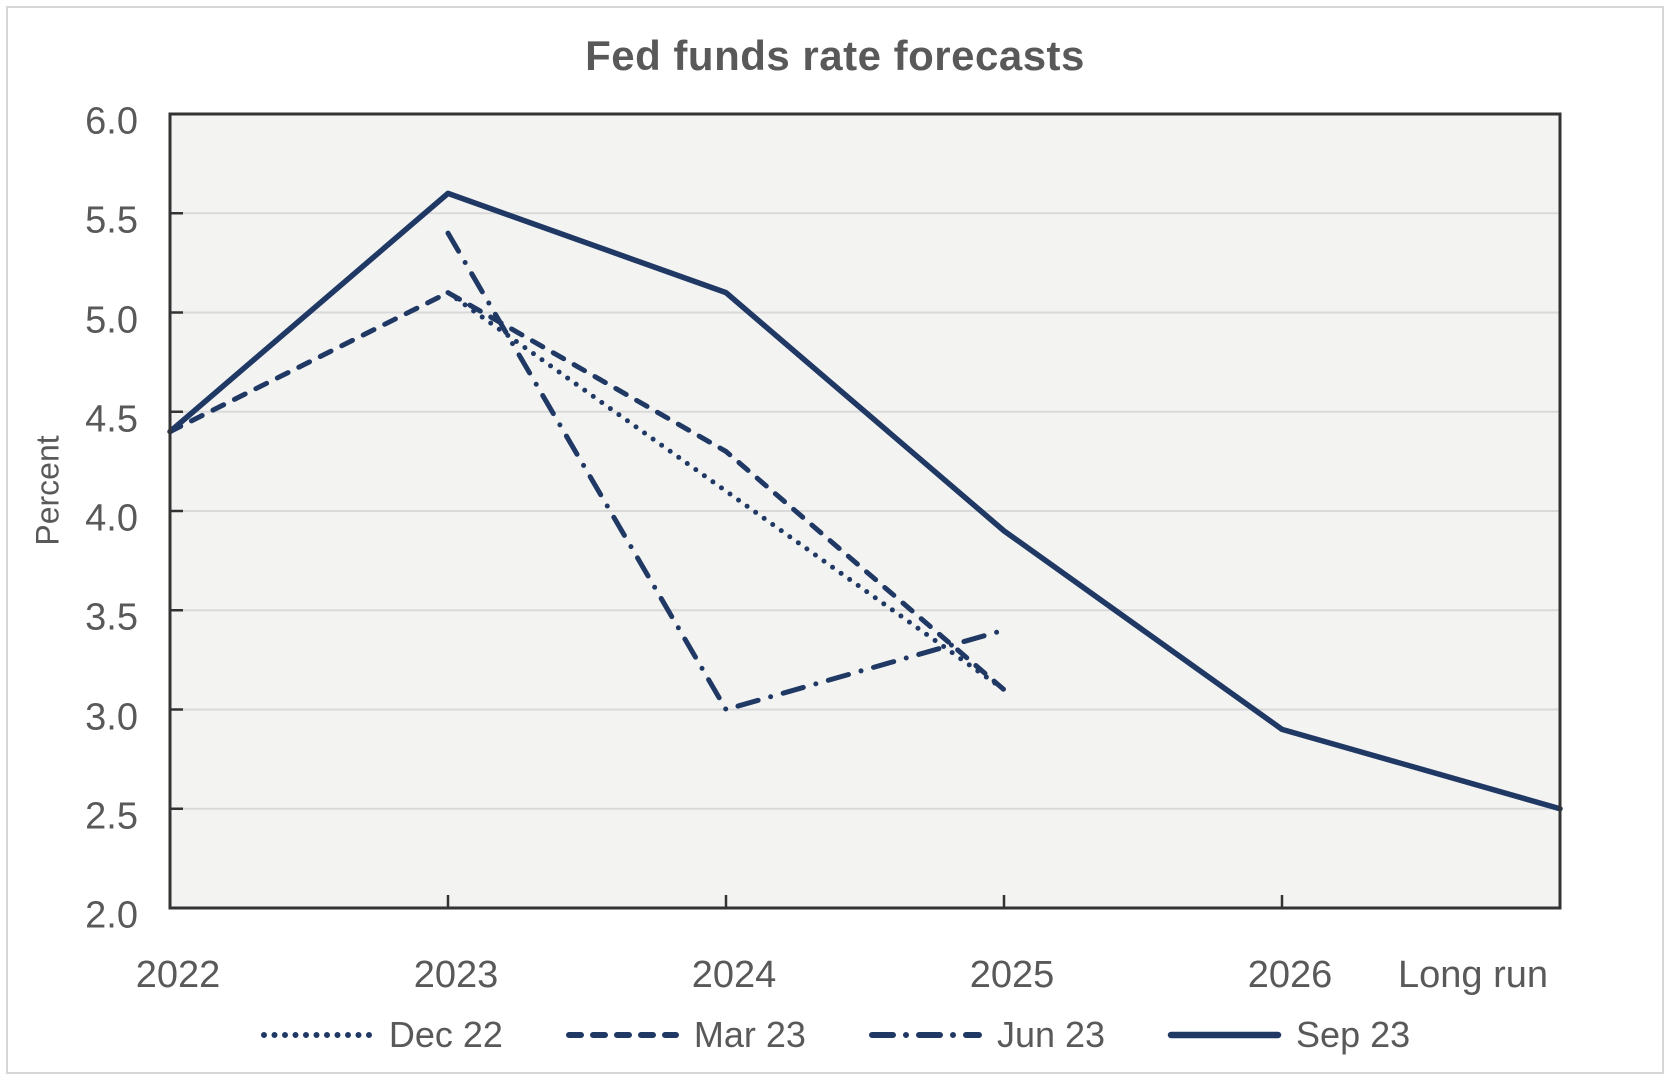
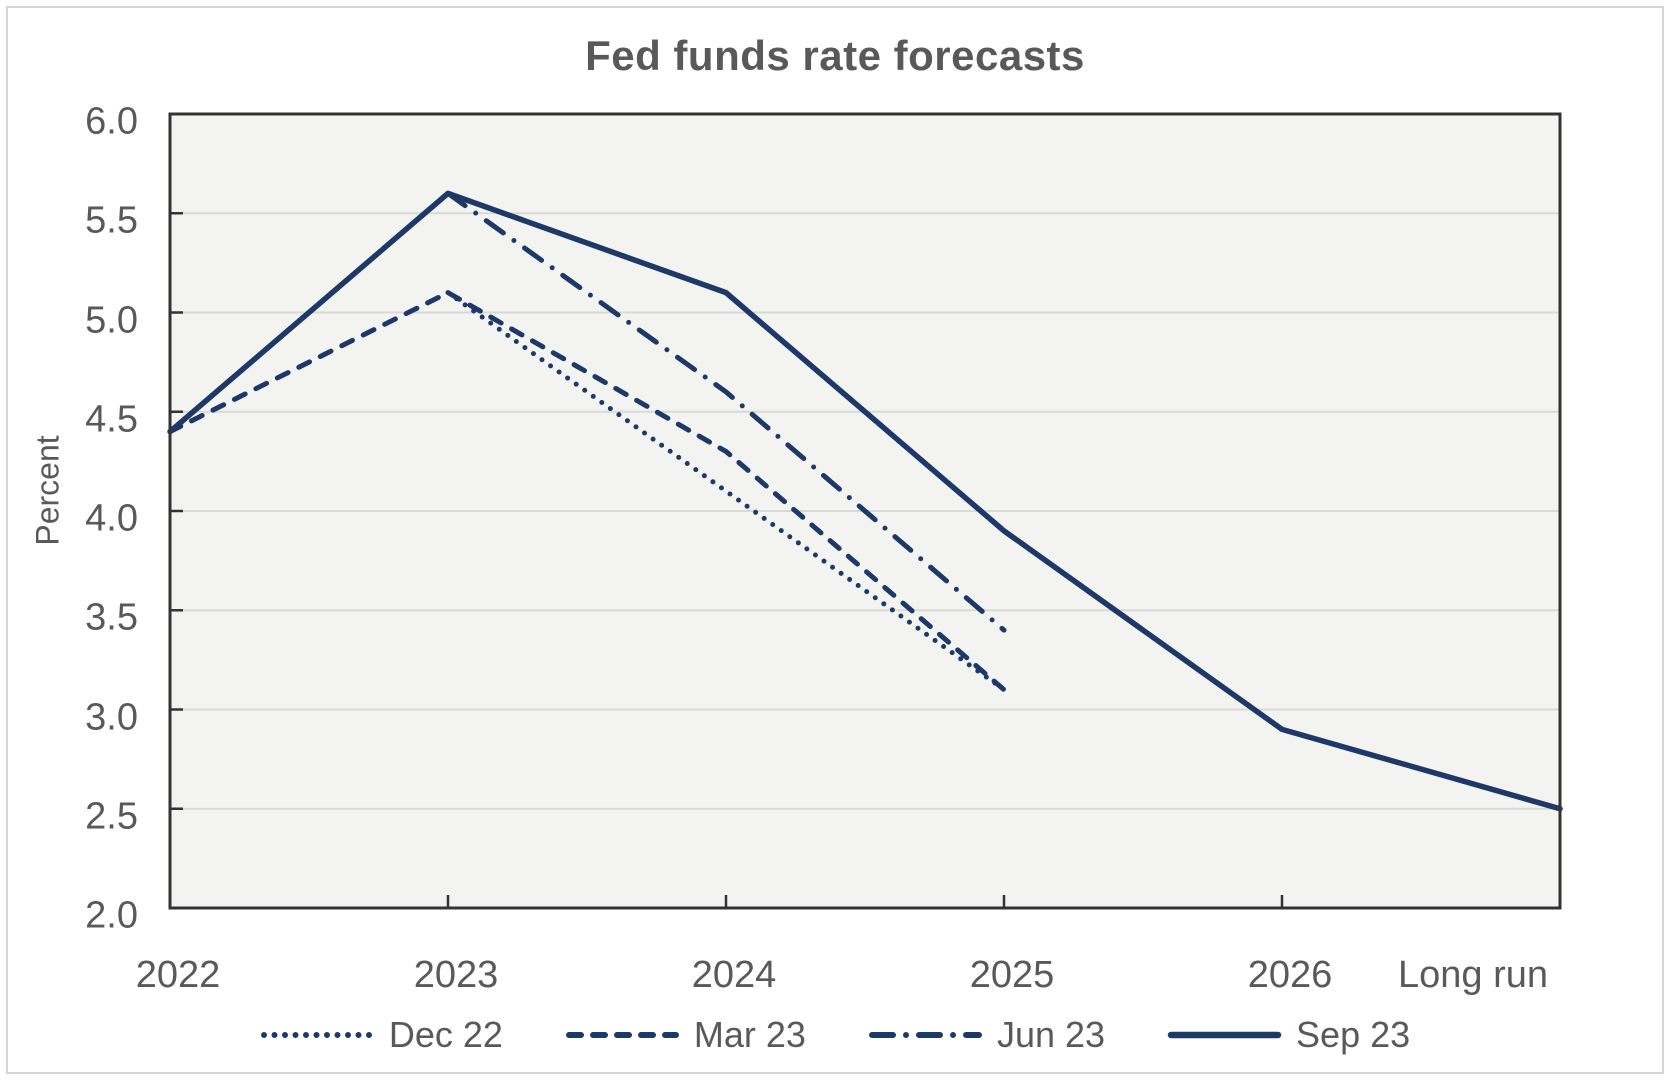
Jun 23/2023: 5.4 -> 5.6
Jun 23/2024: 3.0 -> 4.6
